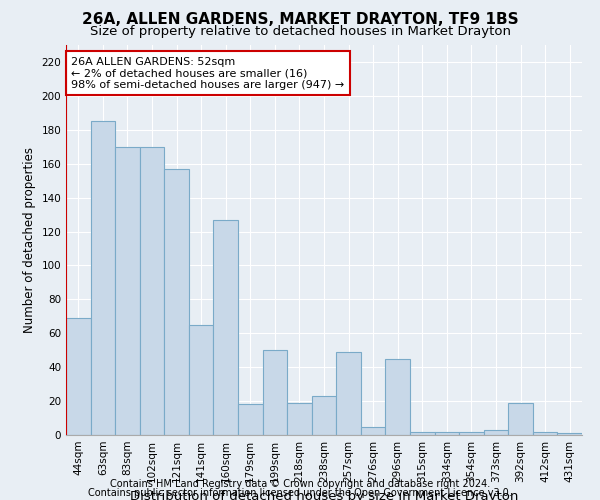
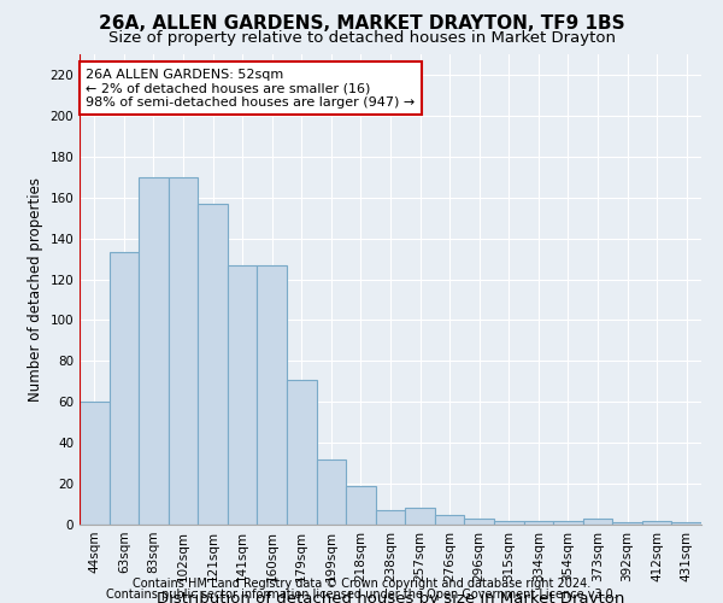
44sqm: 69 -> 60
63sqm: 185 -> 133
141sqm: 65 -> 127
179sqm: 18 -> 71
199sqm: 50 -> 32
238sqm: 23 -> 7
257sqm: 49 -> 8
296sqm: 45 -> 3
392sqm: 19 -> 1
